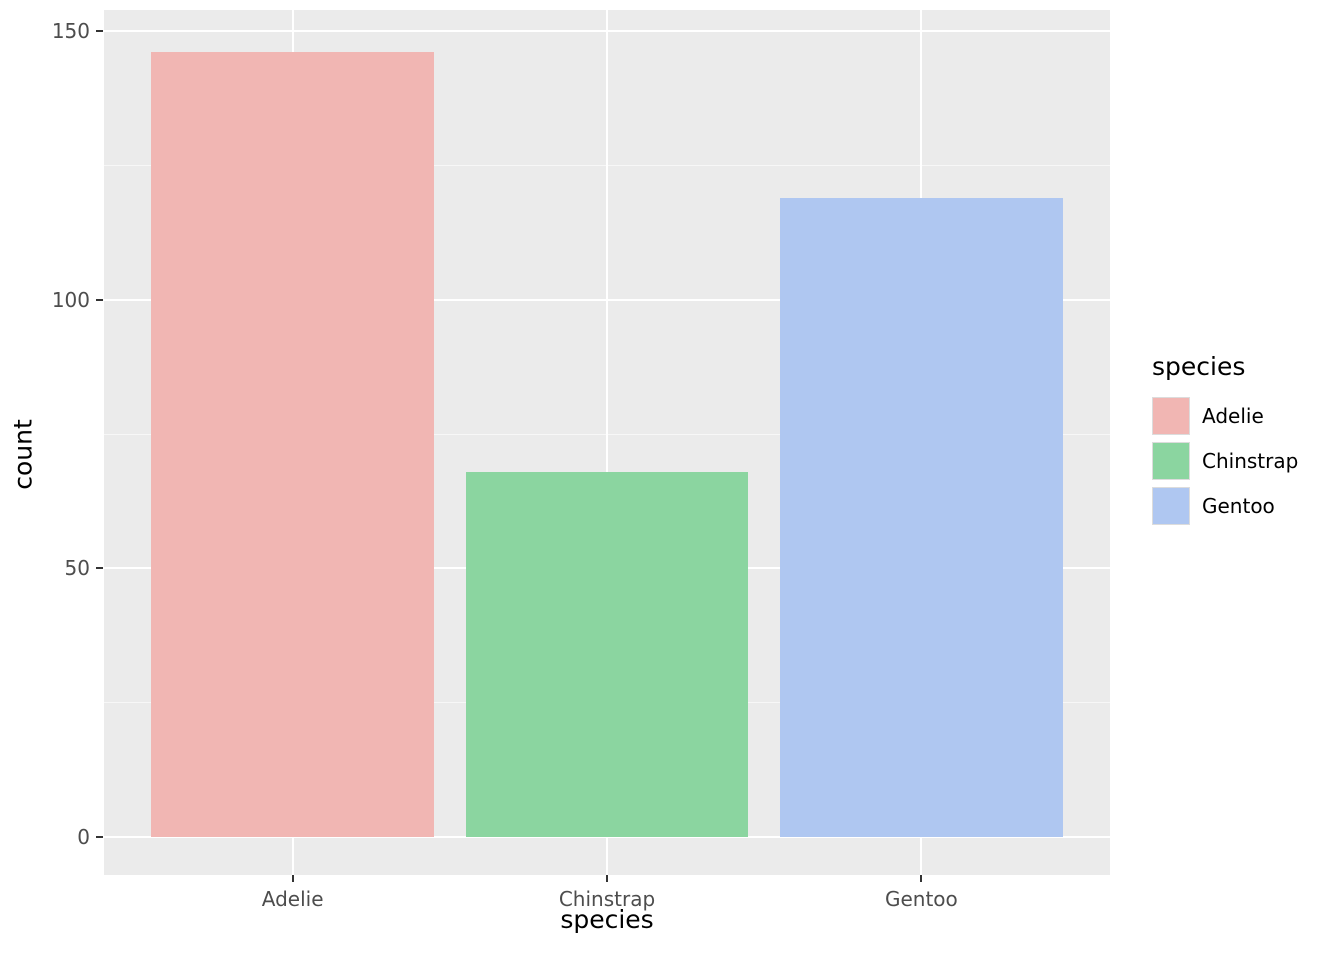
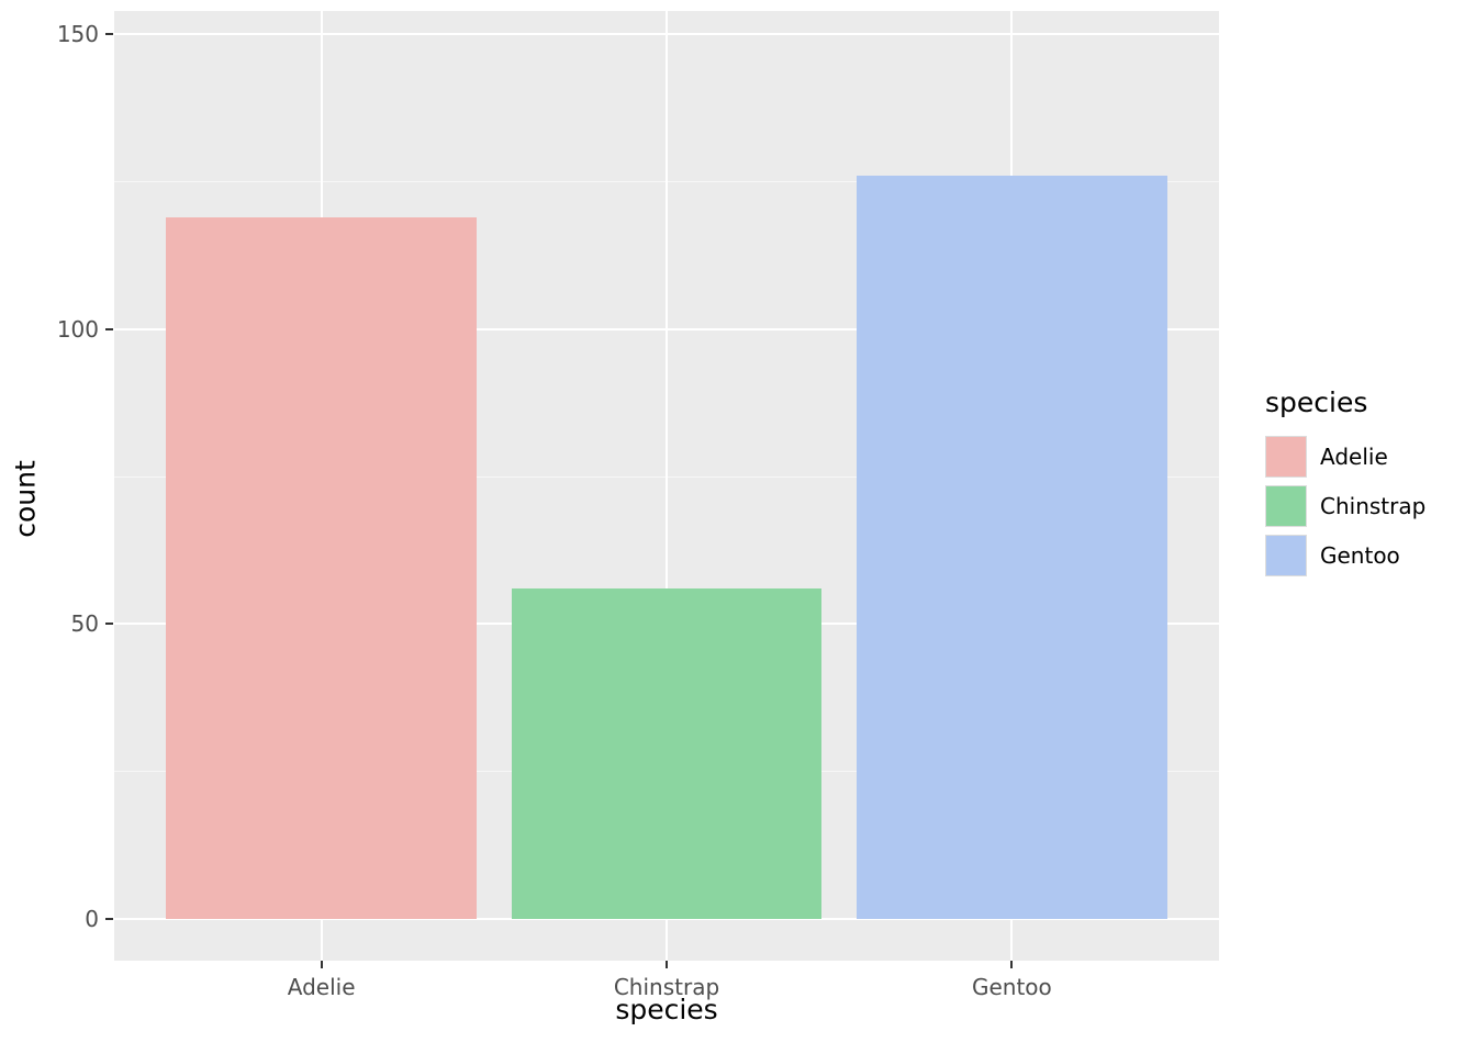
Adelie: 146 -> 119
Chinstrap: 68 -> 56
Gentoo: 119 -> 126
